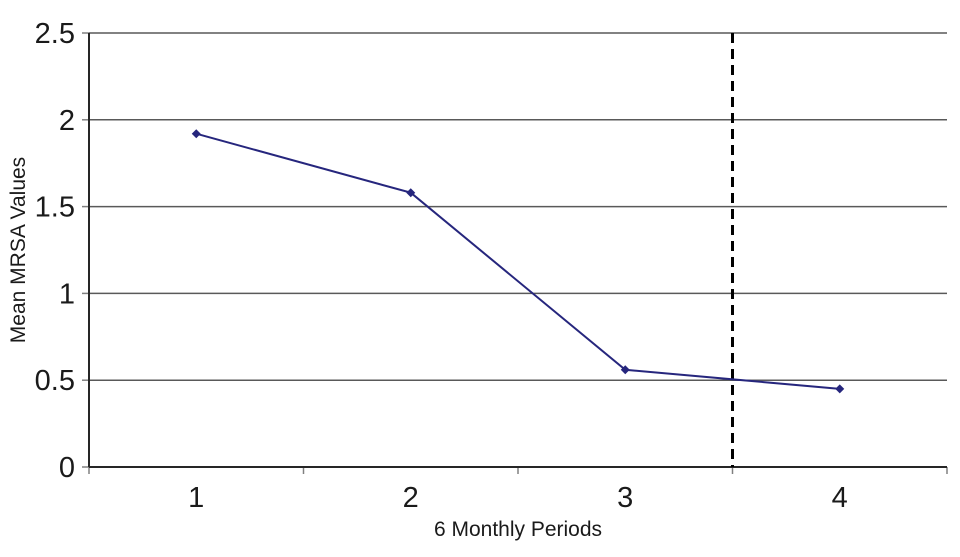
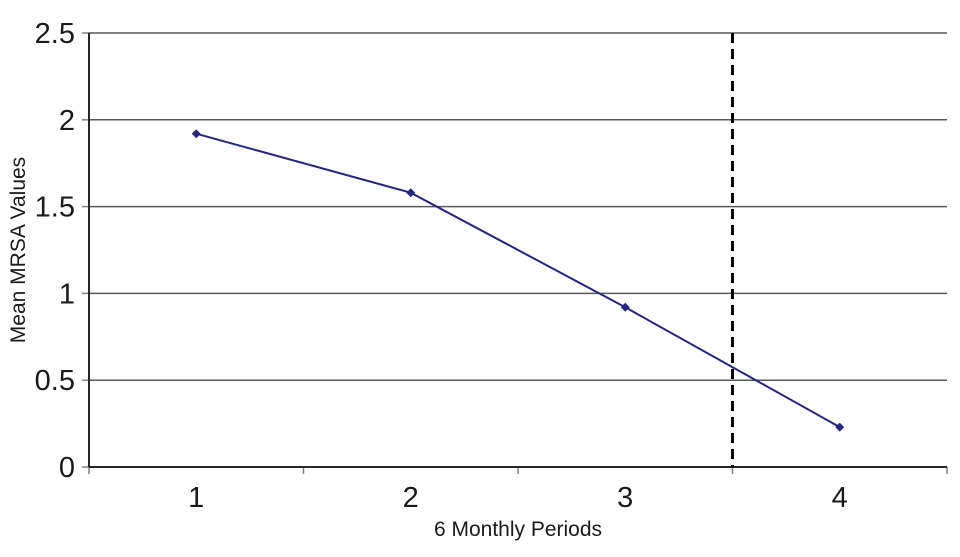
3: 0.56 -> 0.92
4: 0.45 -> 0.23
